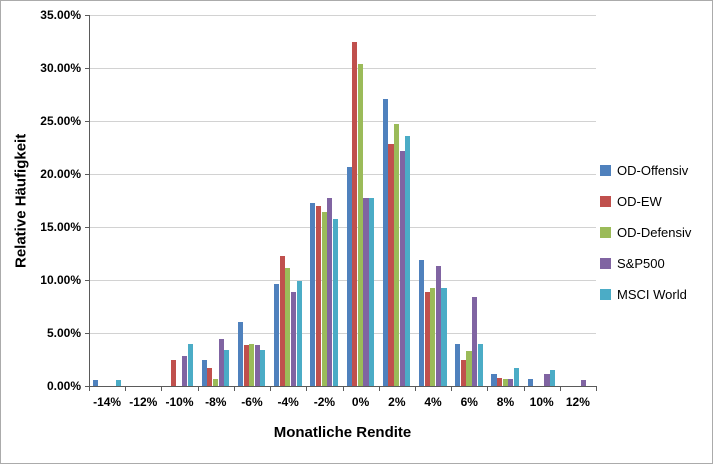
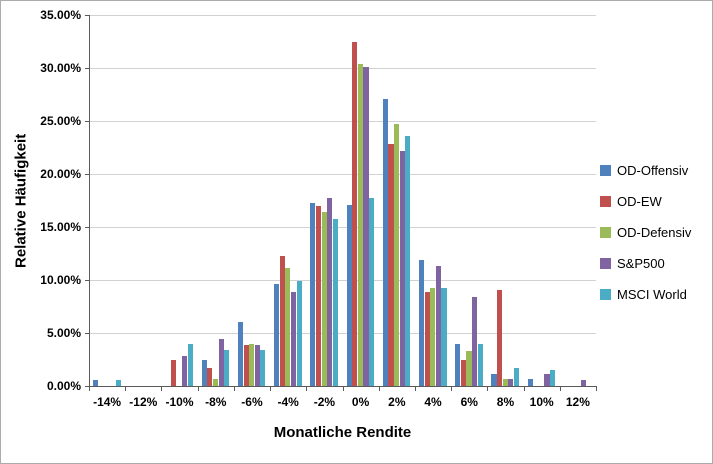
OD-Offensiv/0%: 20.7% -> 17.1%
S&P500/0%: 17.7% -> 30.1%
OD-EW/8%: 0.8% -> 9.1%
